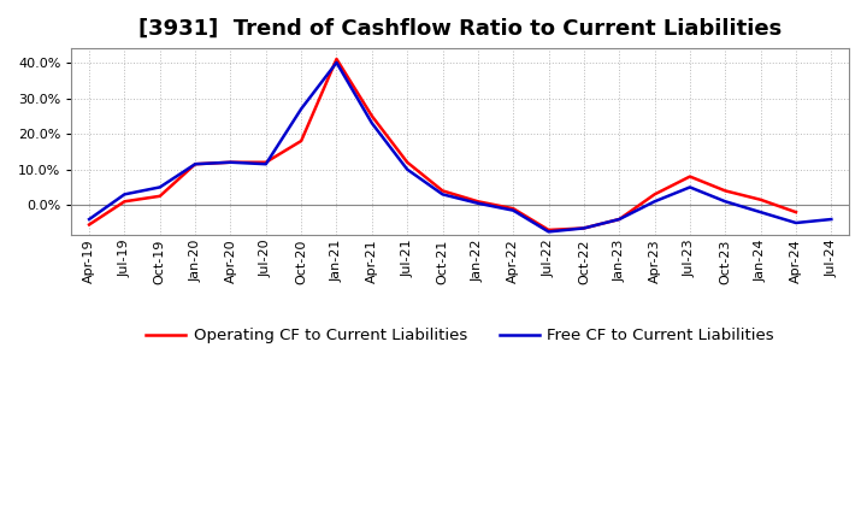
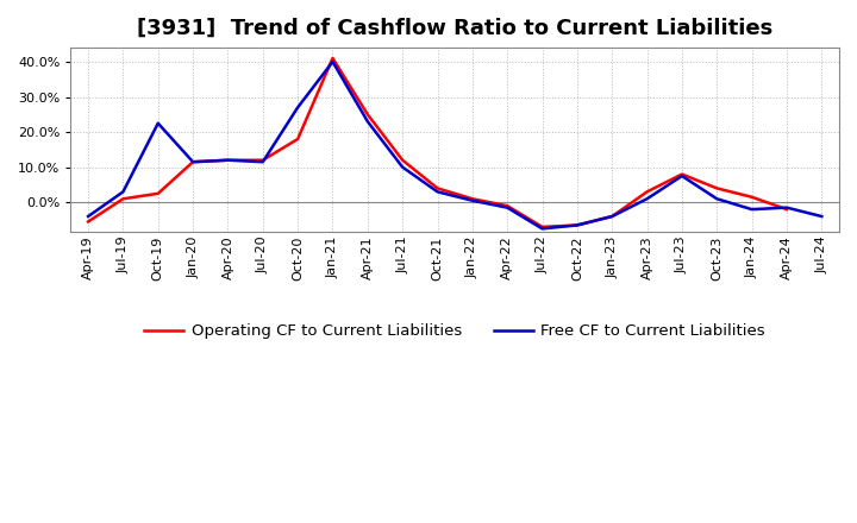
Free CF to Current Liabilities/Oct-19: 5.0% -> 22.5%
Free CF to Current Liabilities/Jul-23: 5.0% -> 7.5%
Free CF to Current Liabilities/Apr-24: -5.0% -> -1.5%
